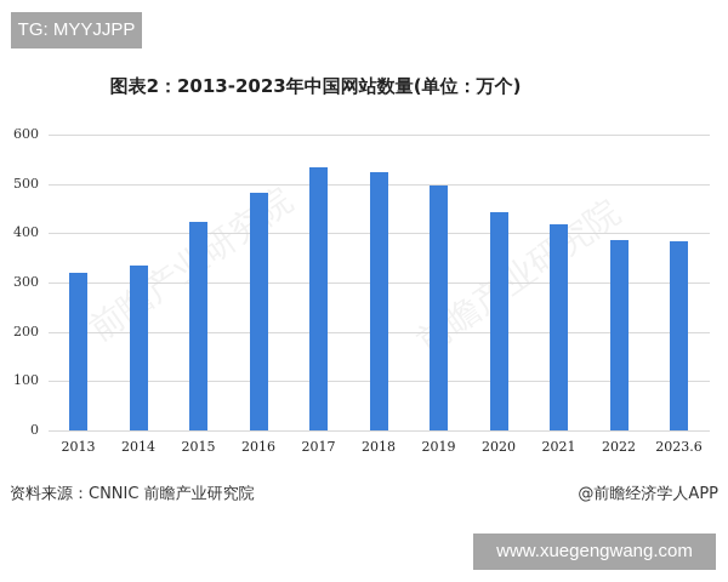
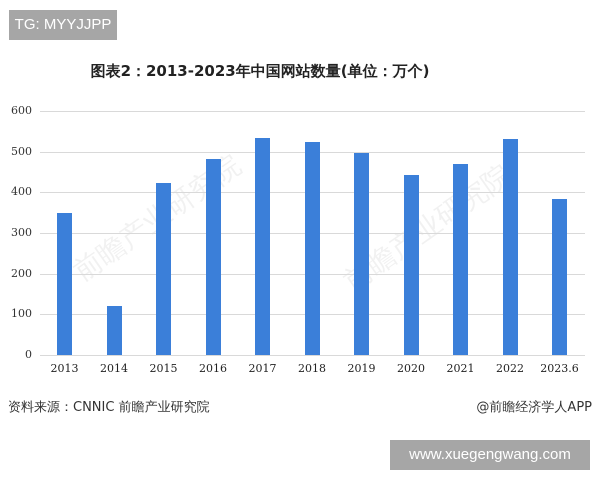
2013: 320 -> 350
2014: 340 -> 120
2021: 420 -> 470
2022: 390 -> 530
